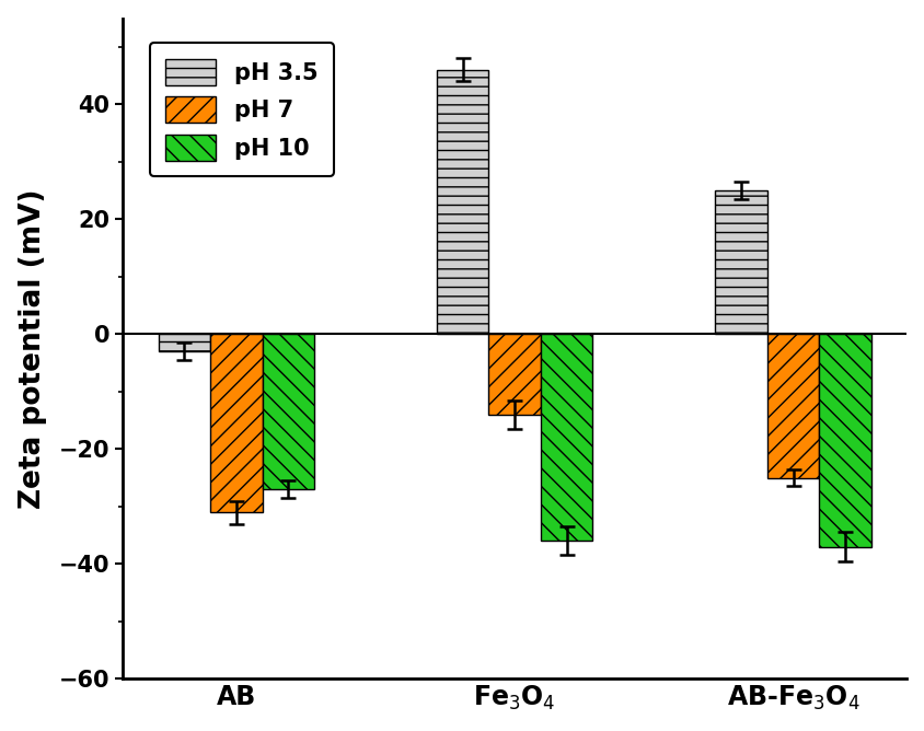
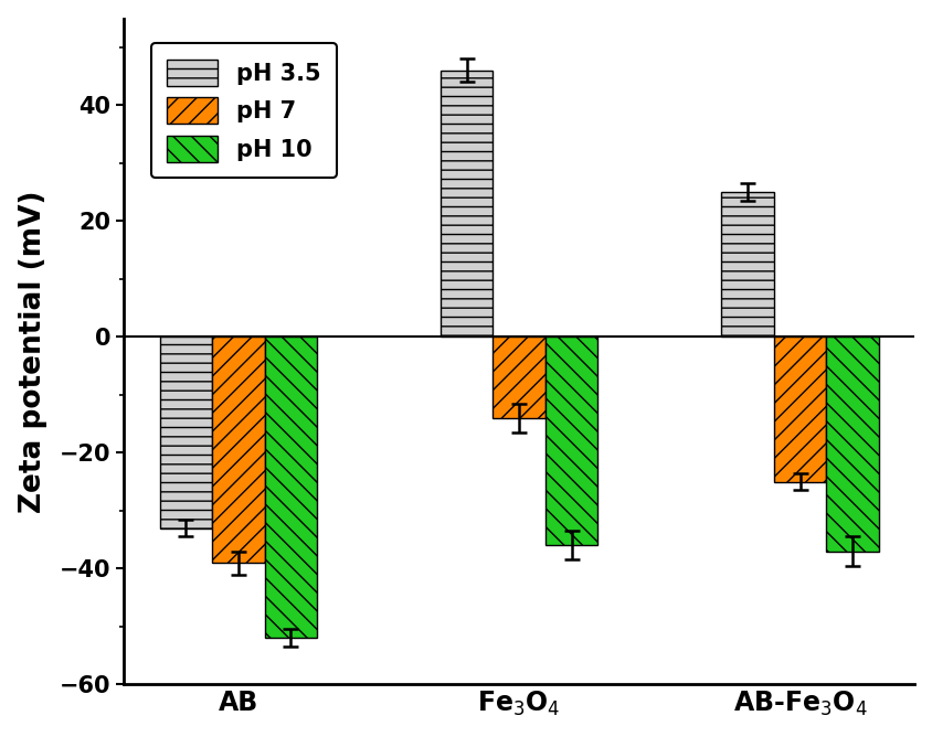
pH 3.5/AB: -3 -> -33
pH 7/AB: -31 -> -39
pH 10/AB: -27 -> -52
